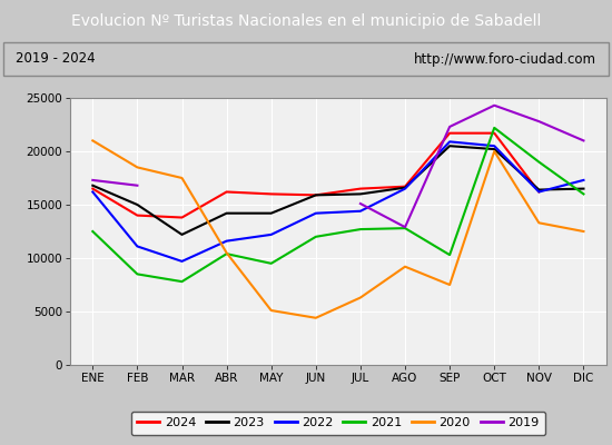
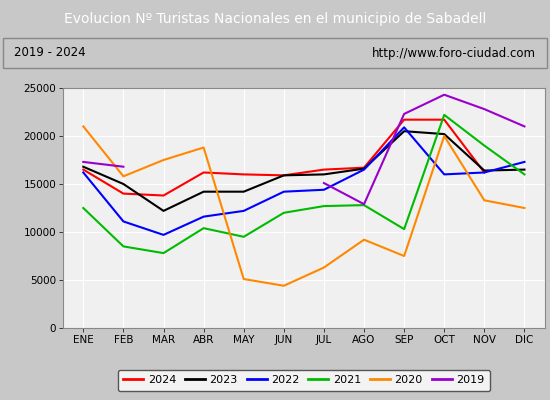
2020/FEB: 18500 -> 15800
2020/ABR: 10500 -> 18800
2022/OCT: 20500 -> 16000
